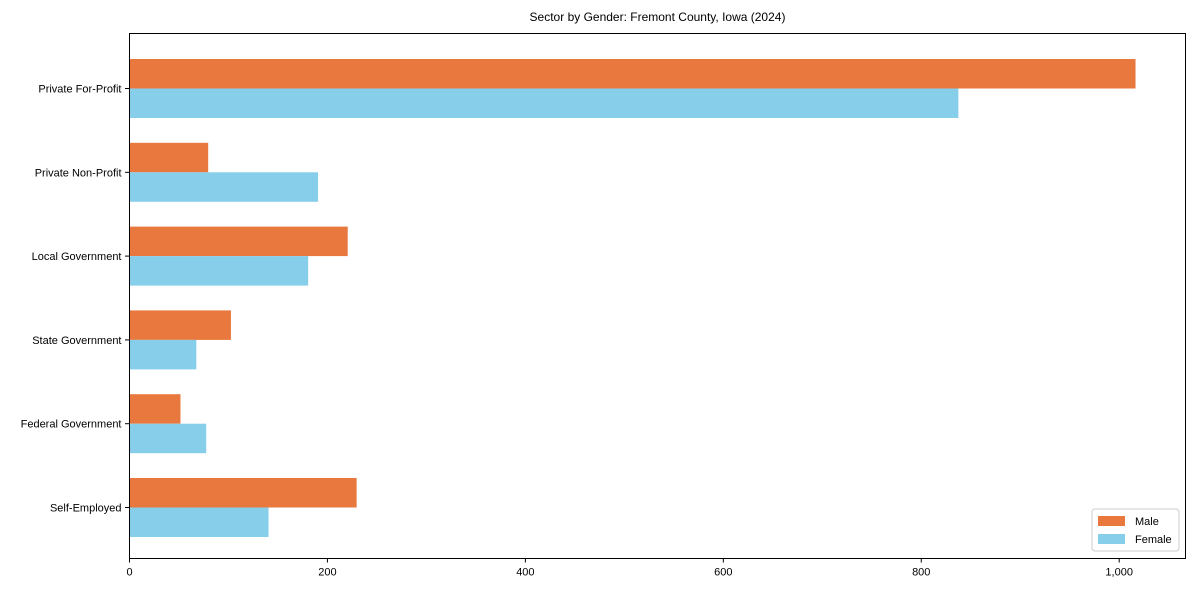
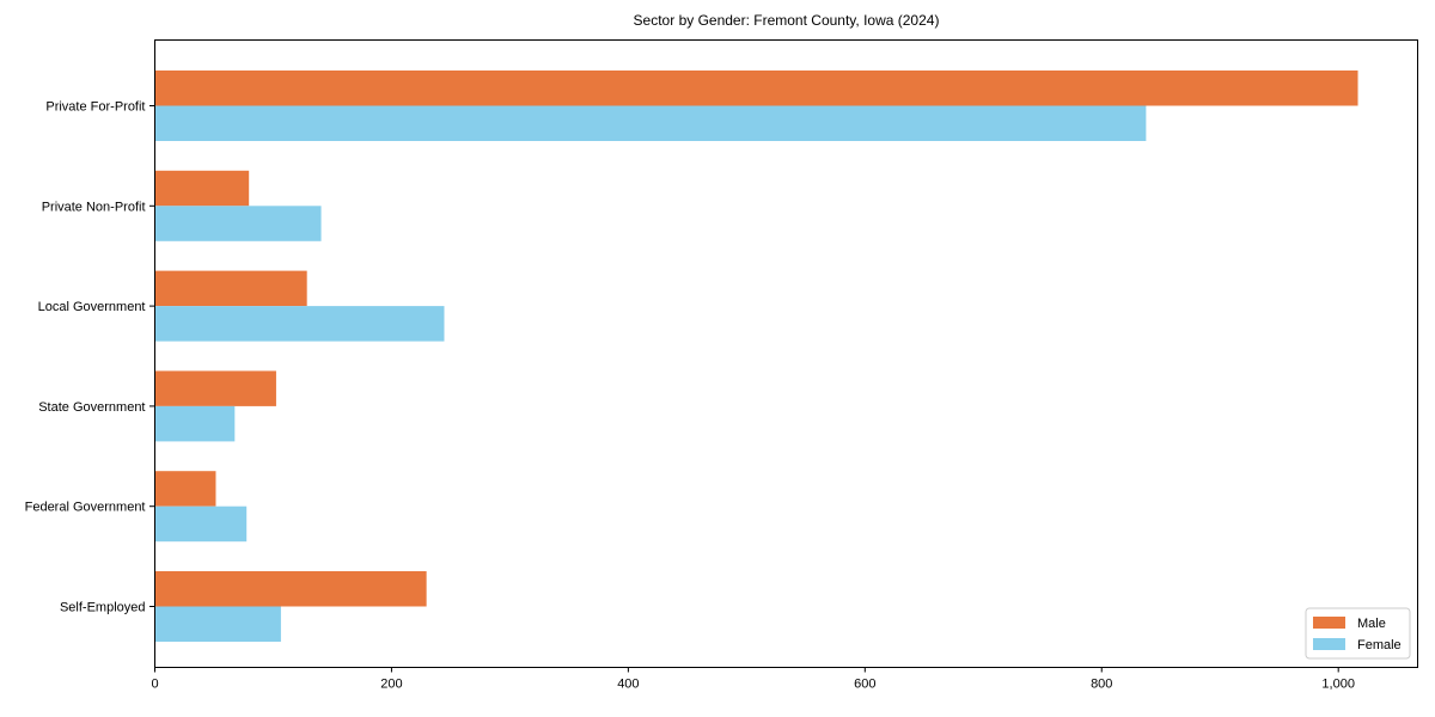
Female/Private Non-Profit: 190 -> 140
Male/Local Government: 220 -> 130
Female/Local Government: 180 -> 240
Female/Self-Employed: 140 -> 110
